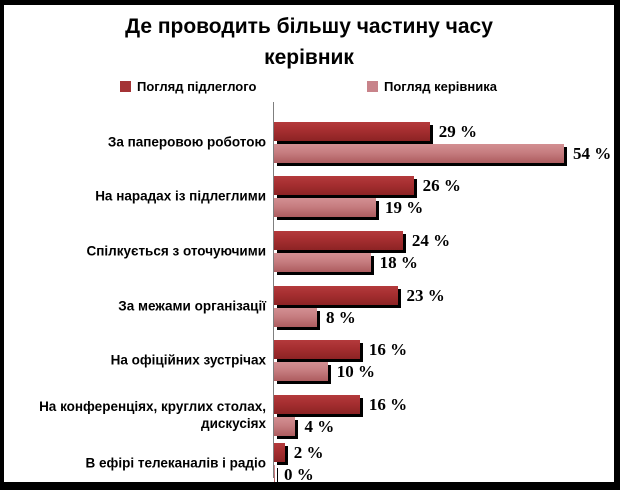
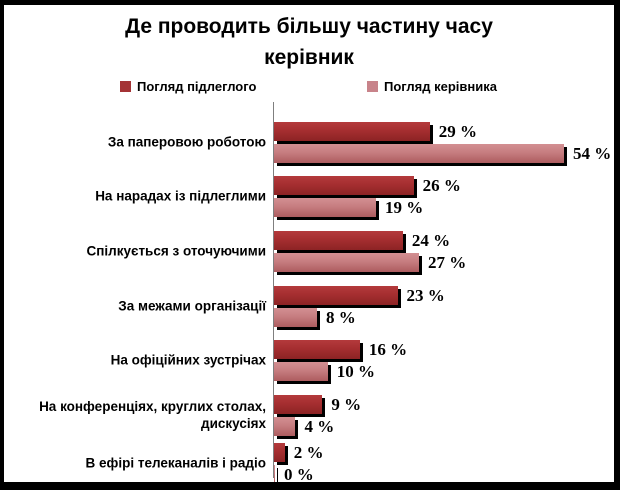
Погляд керівника/Спілкується з оточуючими: 18 -> 27
Погляд підлеглого/На конференціях, круглих столах, дискусіях: 16 -> 9
